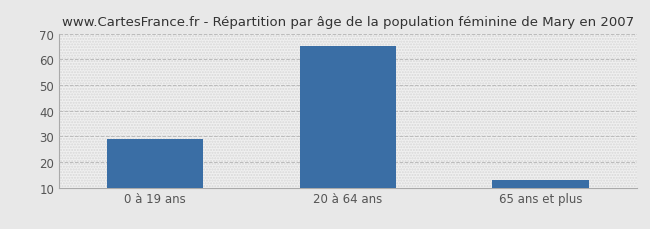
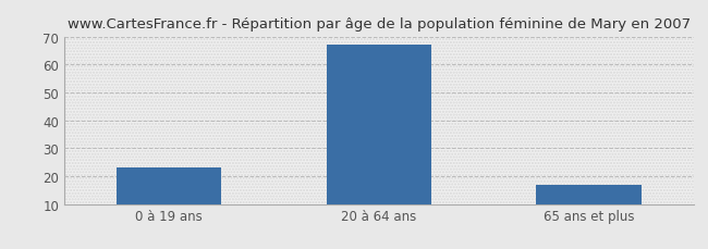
0 à 19 ans: 29 -> 23
20 à 64 ans: 65 -> 67
65 ans et plus: 13 -> 17
